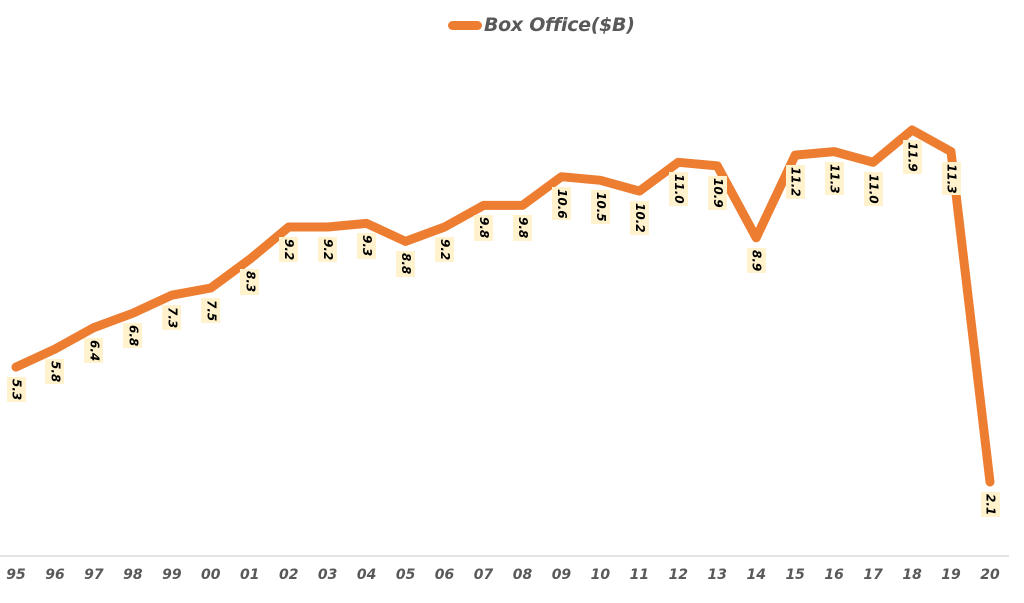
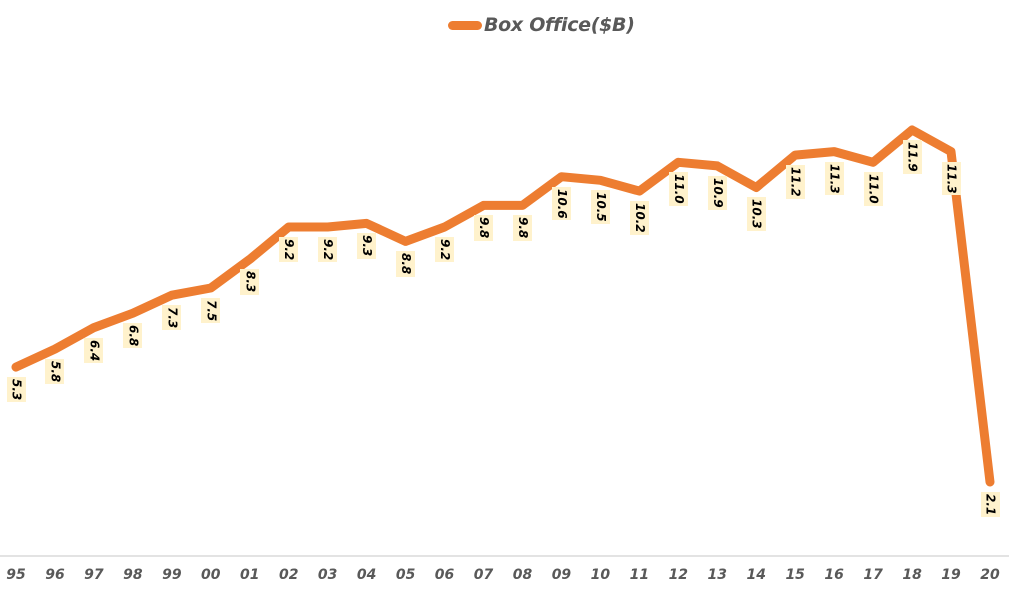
14: 8.9 -> 10.3
